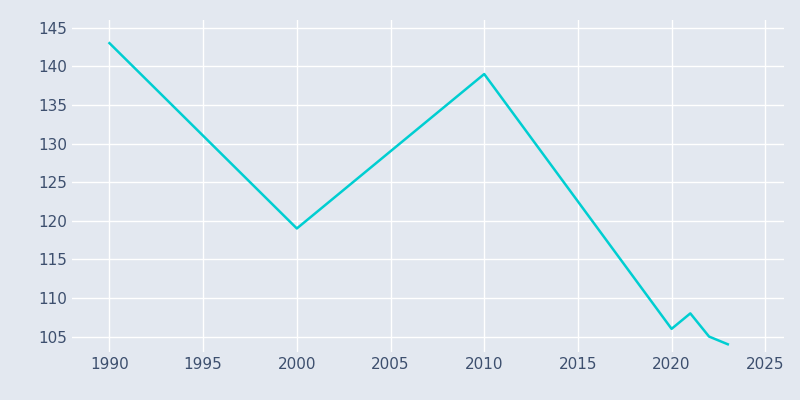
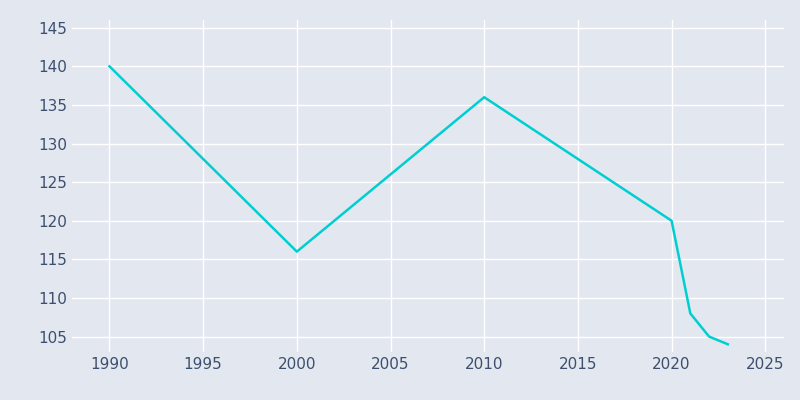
1990: 143 -> 140
2000: 119 -> 116
2010: 139 -> 136
2020: 106 -> 120
